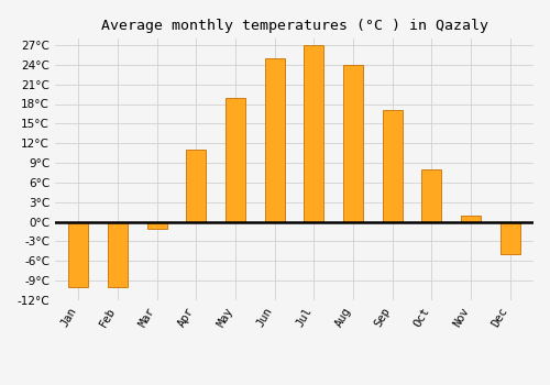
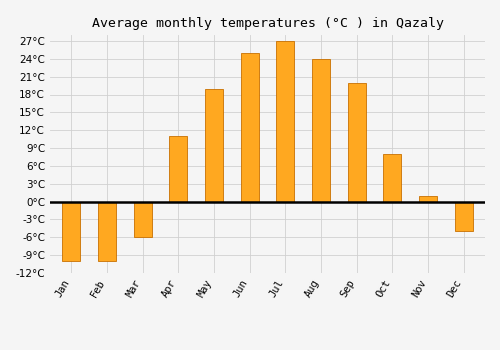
Mar: -1°C -> -6°C
Sep: 17°C -> 20°C
